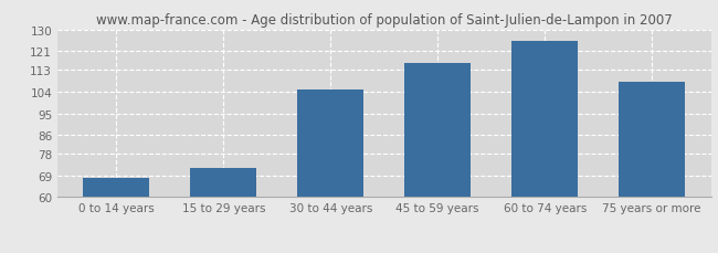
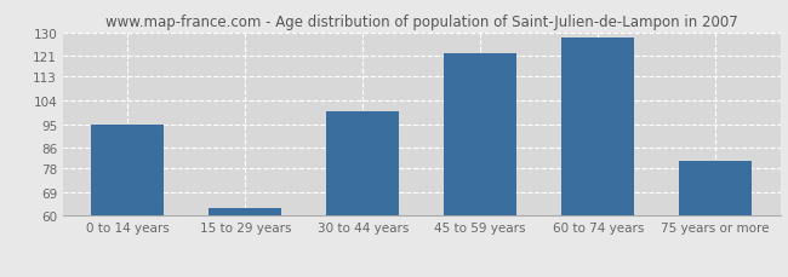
0 to 14 years: 68 -> 95
15 to 29 years: 72 -> 63
30 to 44 years: 105 -> 100
45 to 59 years: 116 -> 122
60 to 74 years: 125 -> 128
75 years or more: 108 -> 81
